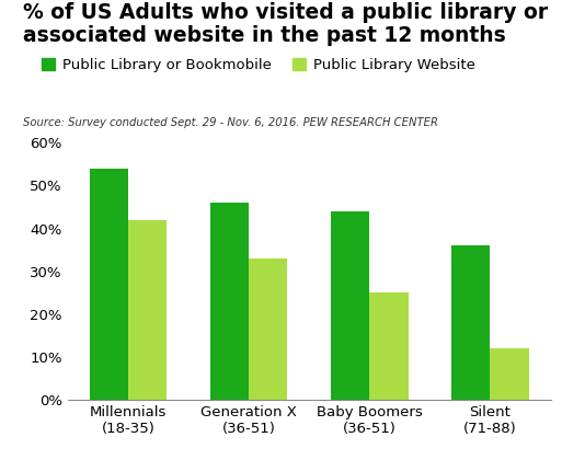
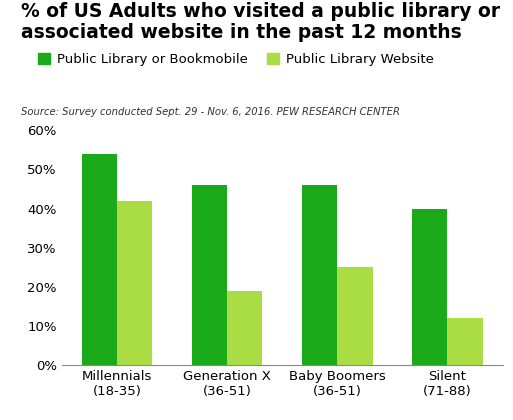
Public Library Website/Generation X (36-51): 33% -> 19%
Public Library or Bookmobile/Baby Boomers (36-51): 44% -> 46%
Public Library or Bookmobile/Silent (71-88): 36% -> 40%
